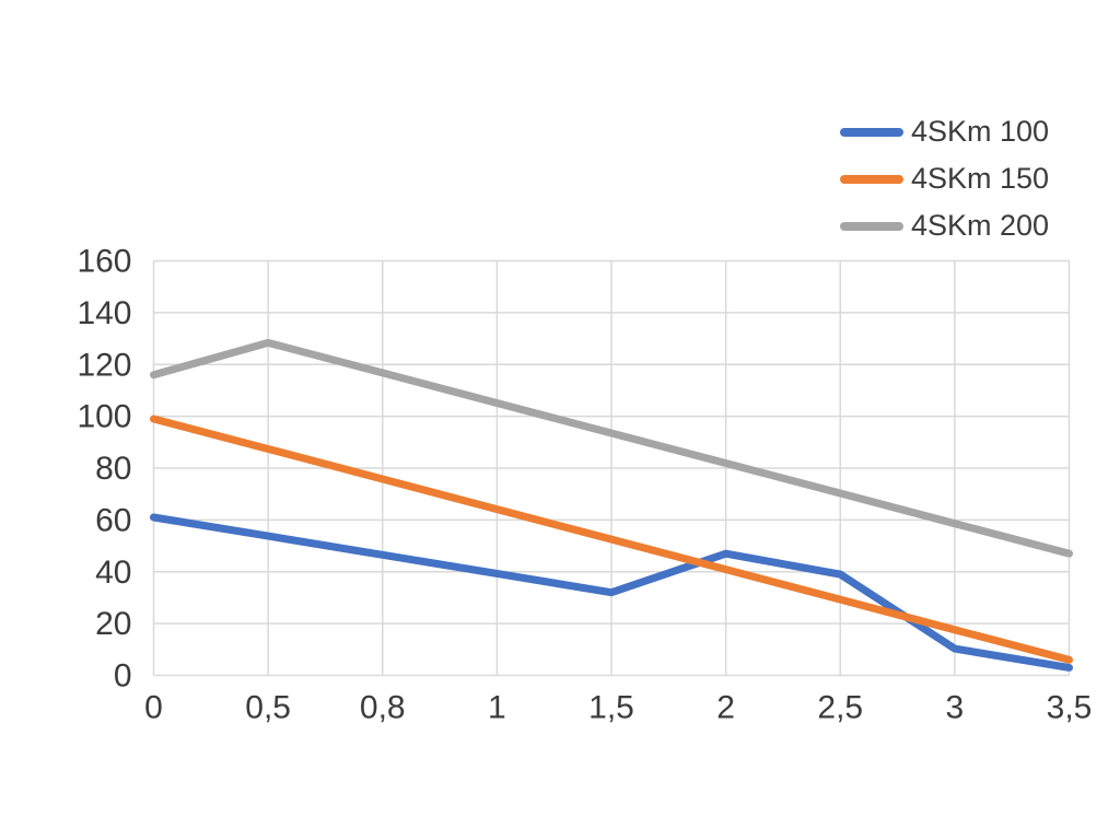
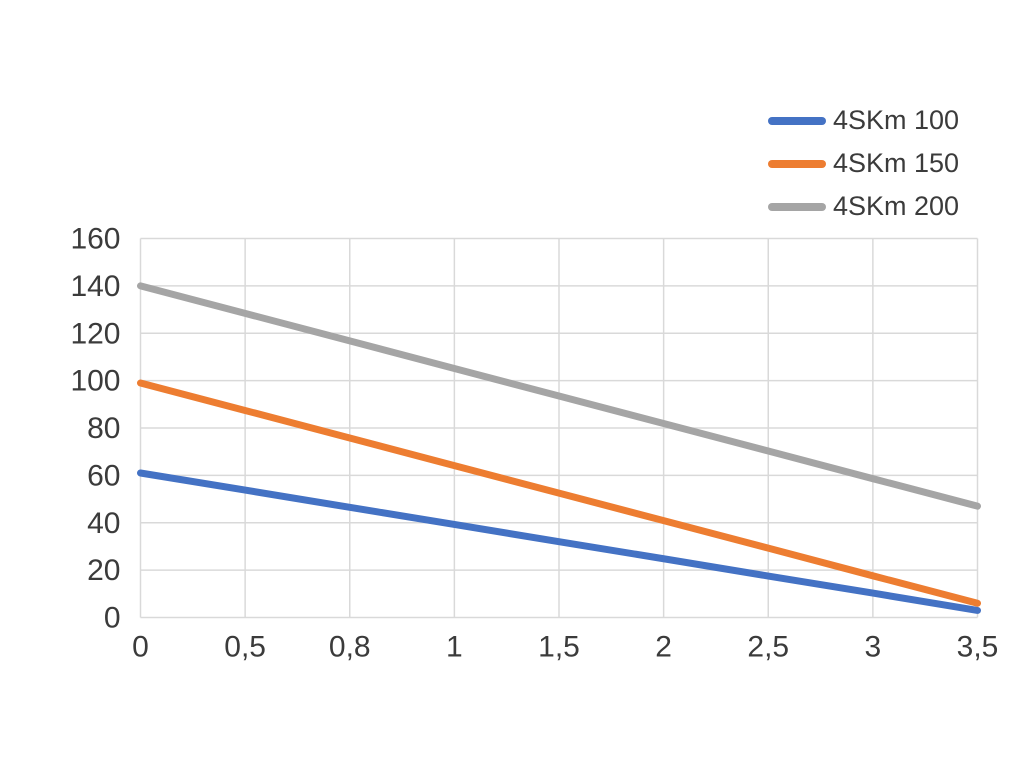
4SKm 200/0: 116 -> 140
4SKm 100/2: 47 -> 25
4SKm 100/2,5: 39 -> 18
